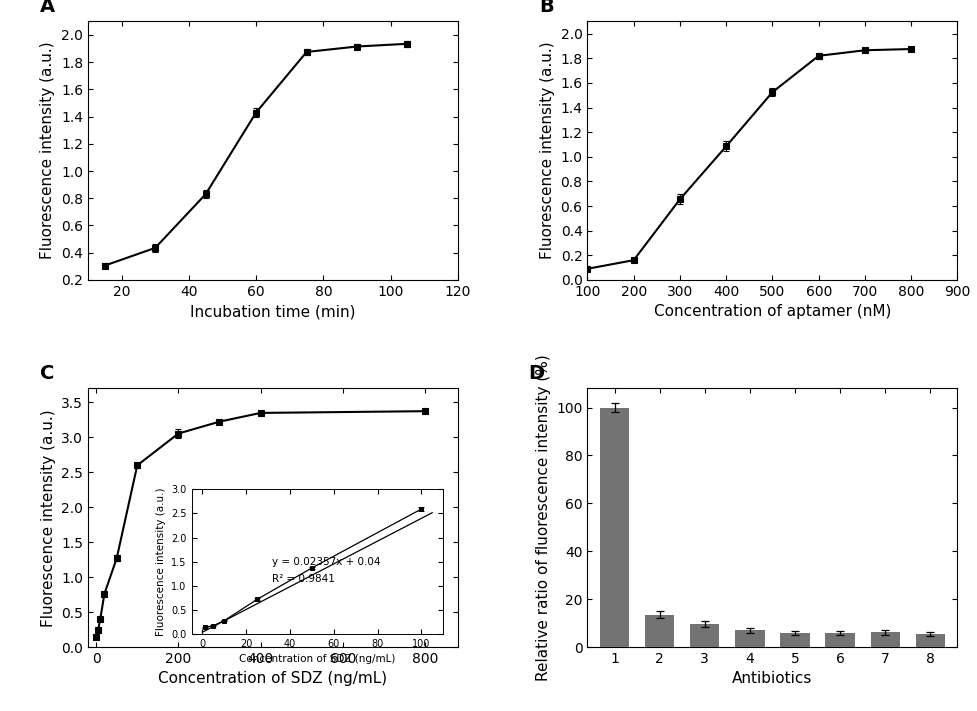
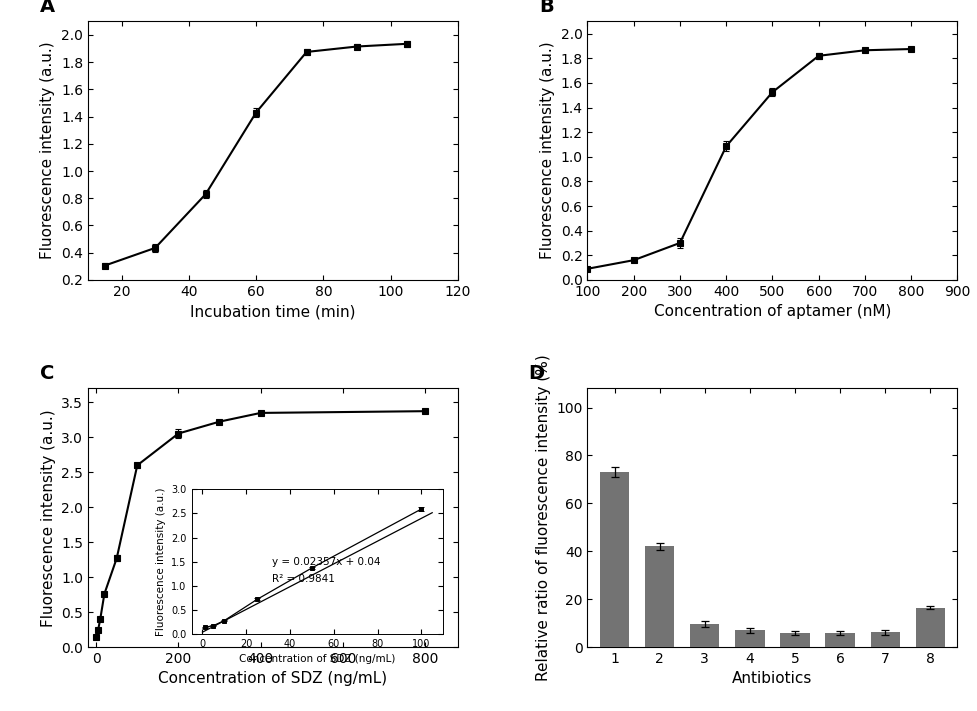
300: 0.66 -> 0.30
1: 100.0 -> 73.0
2: 13.5 -> 42.0
8: 5.5 -> 16.5
